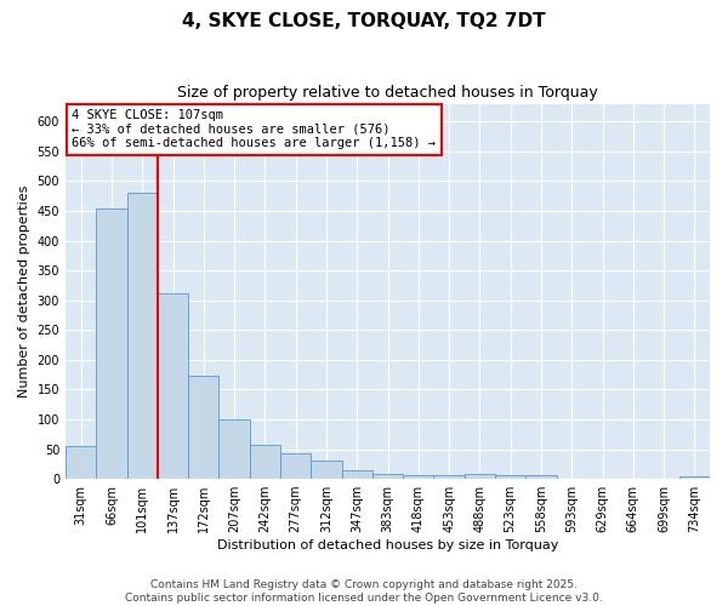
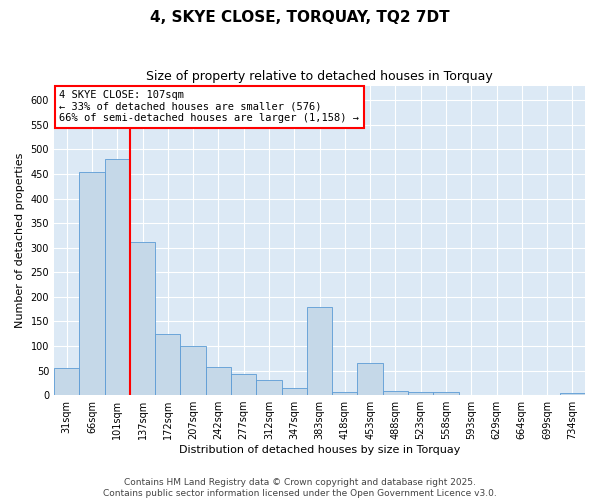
172sqm: 173 -> 125
383sqm: 8 -> 180
453sqm: 7 -> 65
